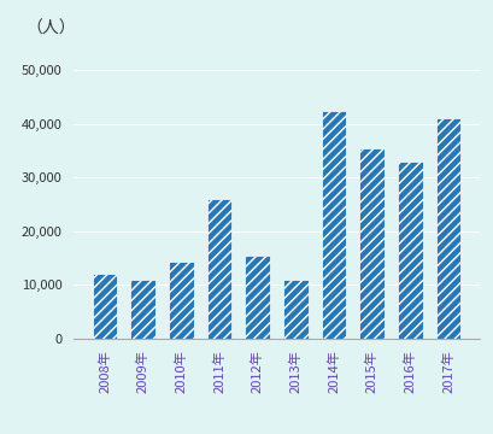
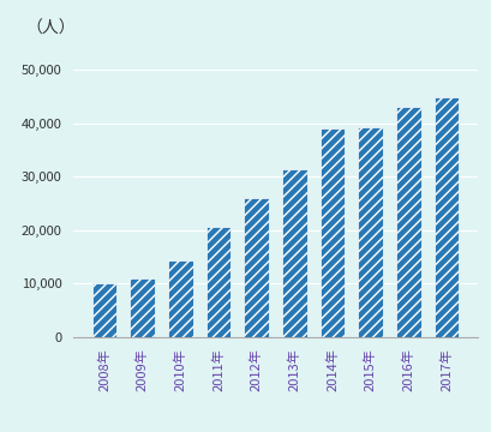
2008年: 12,000 -> 10,100
2011年: 26,000 -> 20,600
2012年: 15,500 -> 26,100
2013年: 11,000 -> 31,500
2014年: 42,500 -> 39,100
2015年: 35,500 -> 39,400
2016年: 33,000 -> 43,100
2017年: 41,000 -> 45,000
